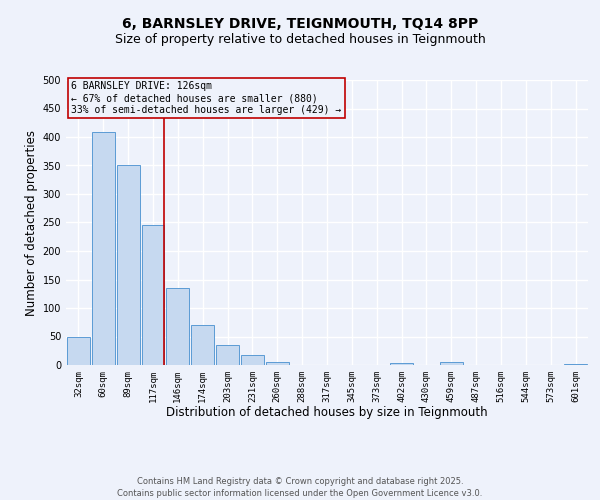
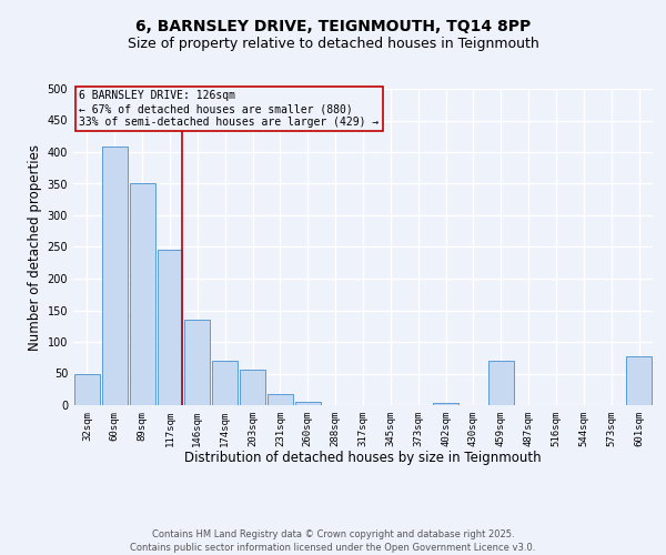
203sqm: 35 -> 56
459sqm: 5 -> 70
601sqm: 2 -> 78
